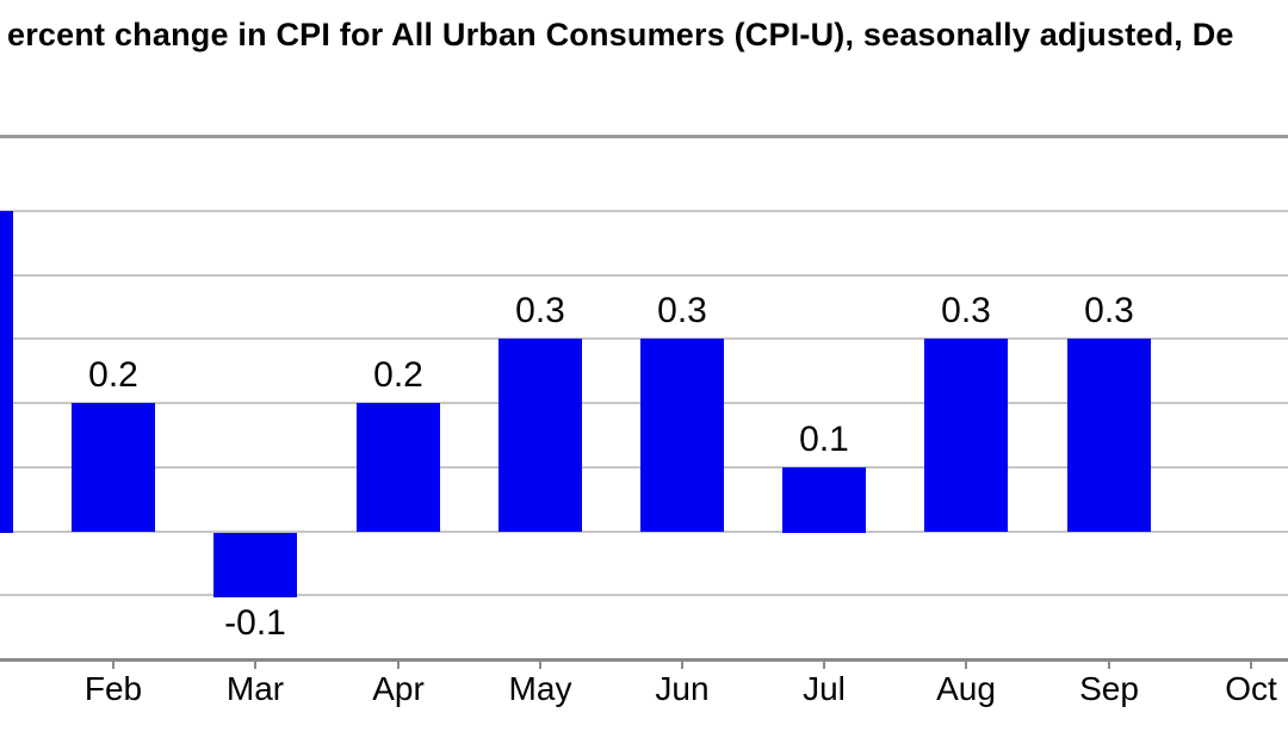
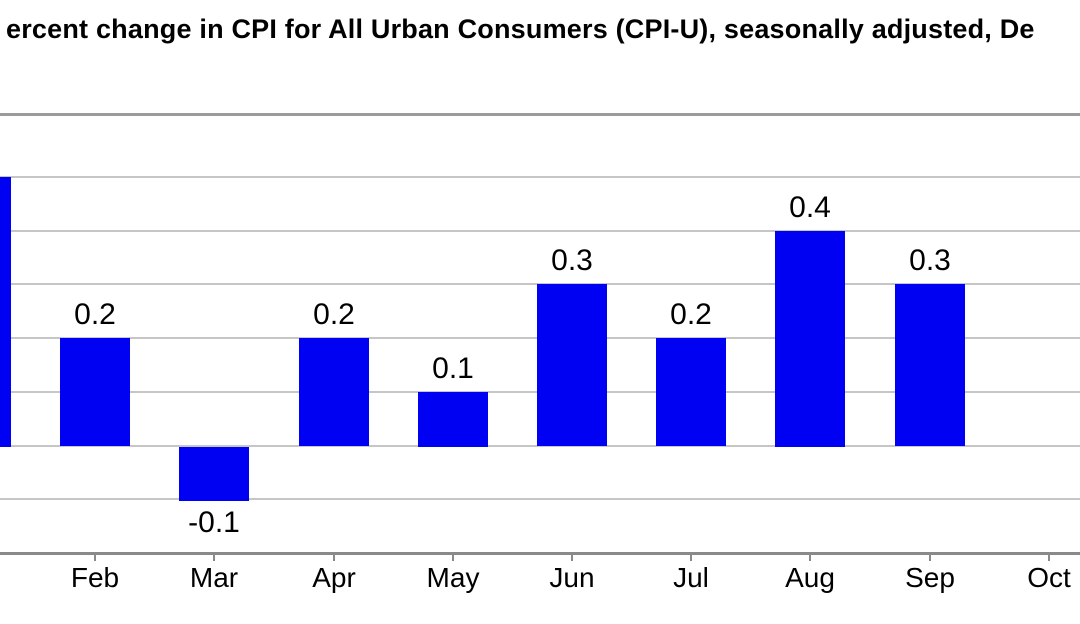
May: 0.3 -> 0.1
Jul: 0.1 -> 0.2
Aug: 0.3 -> 0.4
